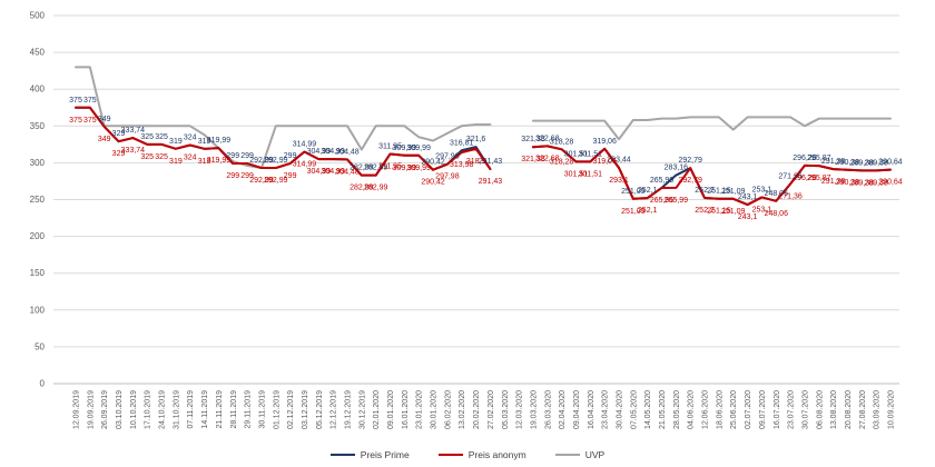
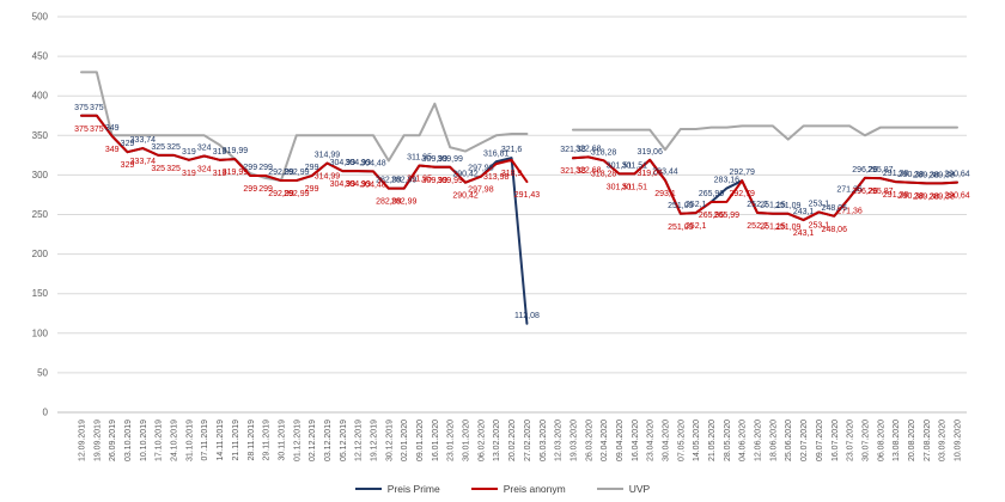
UVP/16.01.2020: 350 -> 390
Preis Prime/27.02.2020: 291,43 -> 112,08
